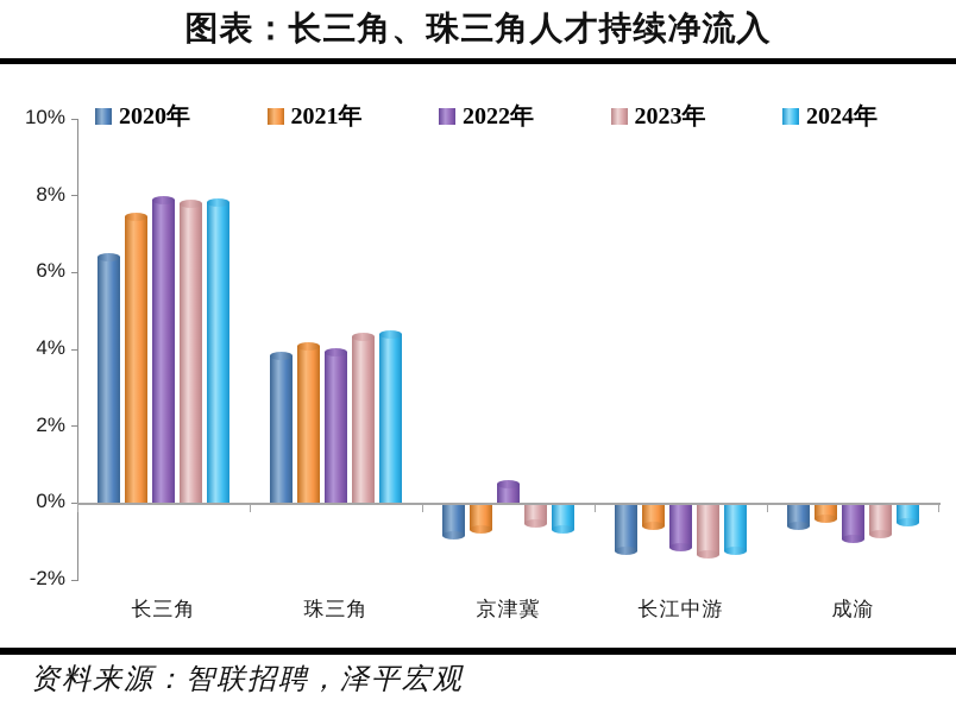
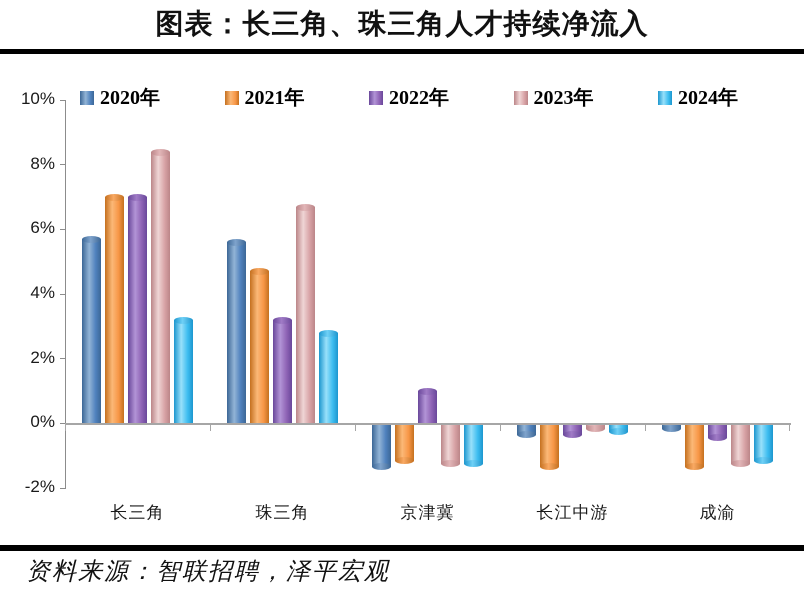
2020年/长三角: 6.4% -> 5.7%
2021年/长三角: 7.5% -> 7.0%
2022年/长三角: 7.9% -> 7.0%
2023年/长三角: 7.8% -> 8.4%
2024年/长三角: 7.8% -> 3.2%
2020年/珠三角: 3.9% -> 5.6%
2021年/珠三角: 4.1% -> 4.7%
2022年/珠三角: 4.0% -> 3.2%
2023年/珠三角: 4.3% -> 6.7%
2024年/珠三角: 4.4% -> 2.8%
2020年/京津冀: -0.8% -> -1.3%
2021年/京津冀: -0.7% -> -1.1%
2022年/京津冀: 0.5% -> 1.0%
2023年/京津冀: -0.5% -> -1.2%
2024年/京津冀: -0.7% -> -1.2%
2020年/长江中游: -1.2% -> -0.3%
2021年/长江中游: -0.6% -> -1.3%
2022年/长江中游: -1.1% -> -0.3%
2023年/长江中游: -1.3% -> -0.1%
2024年/长江中游: -1.2% -> -0.2%
2020年/成渝: -0.6% -> -0.1%
2021年/成渝: -0.3% -> -1.3%
2022年/成渝: -0.9% -> -0.4%
2023年/成渝: -0.8% -> -1.2%
2024年/成渝: -0.5% -> -1.1%
